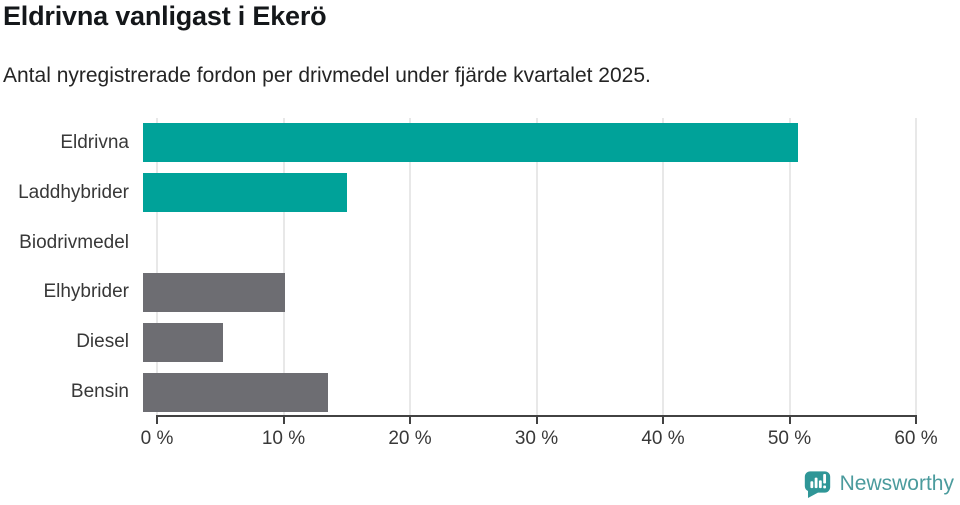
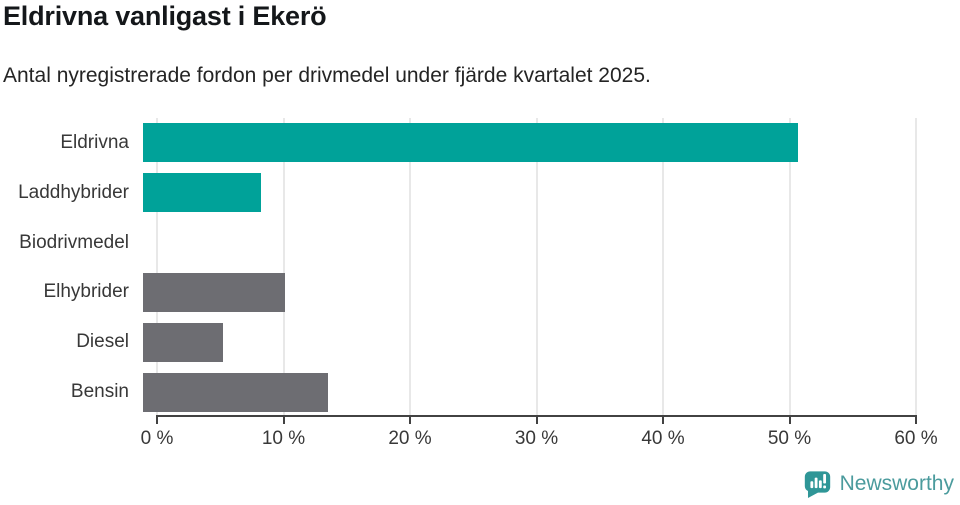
Laddhybrider: 16.1% -> 9.3%
